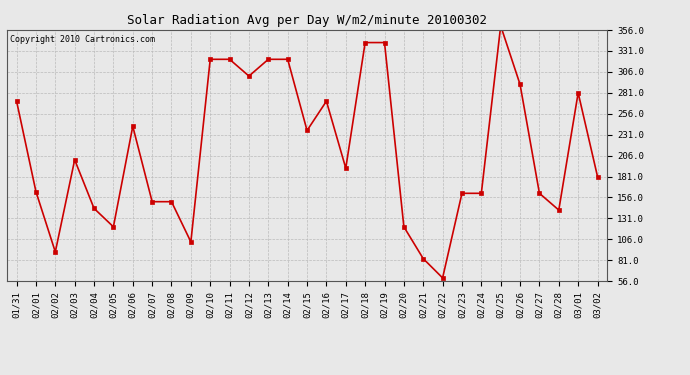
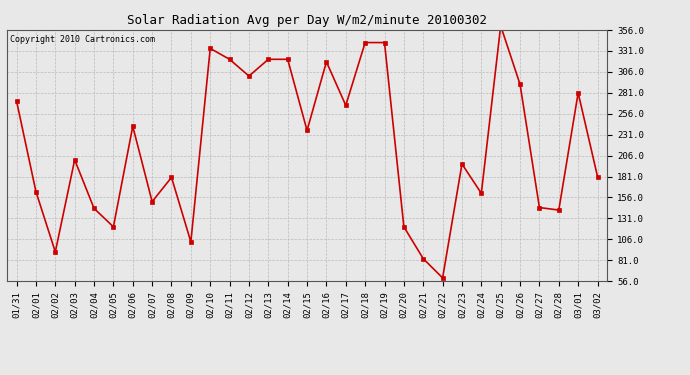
02/08: 151 -> 180
02/10: 321 -> 334
02/16: 271 -> 318
02/17: 191 -> 266
02/23: 161 -> 196
02/27: 161 -> 144
